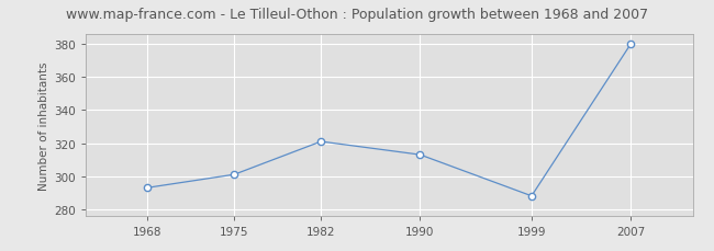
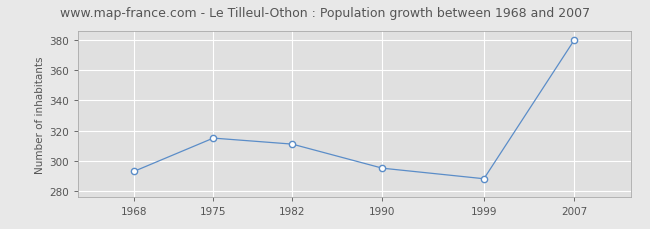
1975: 301 -> 315
1982: 321 -> 311
1990: 313 -> 295
